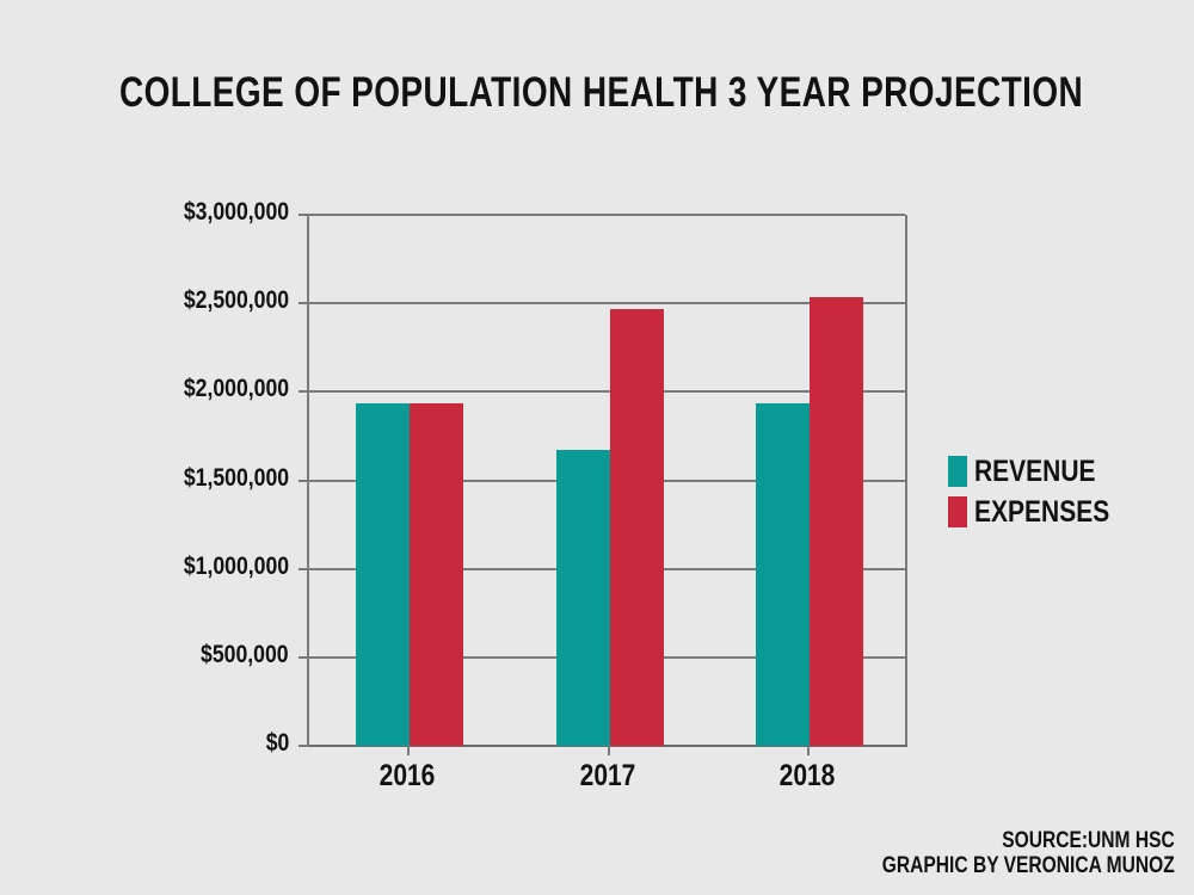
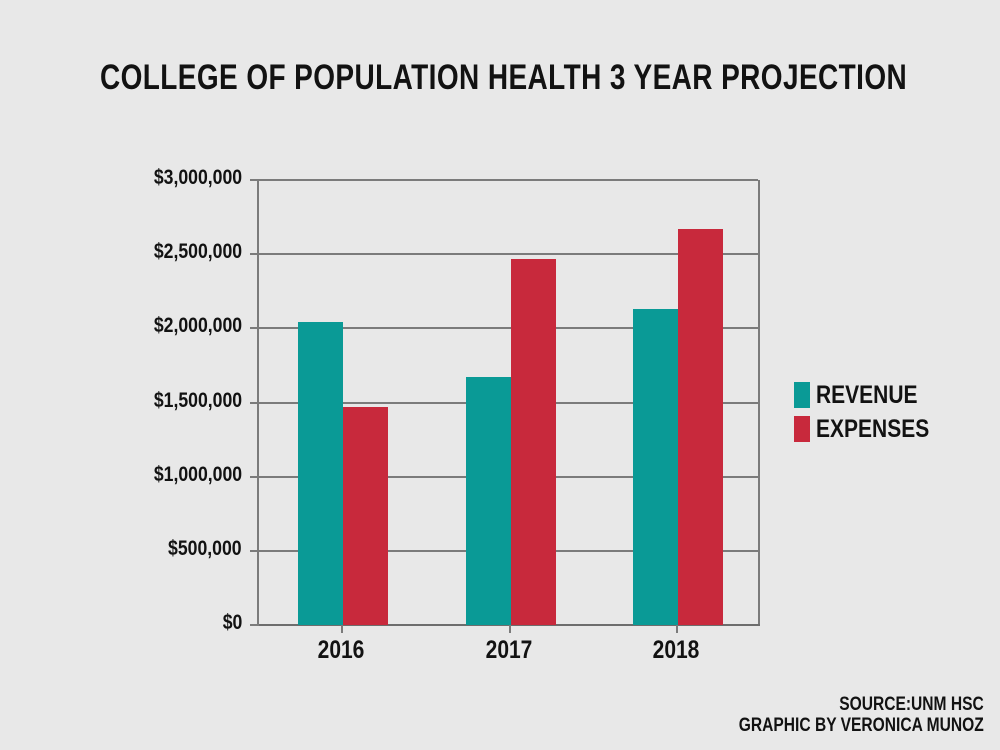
REVENUE/2016: $1940000 -> $2040000
EXPENSES/2016: $1940000 -> $1470000
REVENUE/2018: $1940000 -> $2130000
EXPENSES/2018: $2540000 -> $2670000
